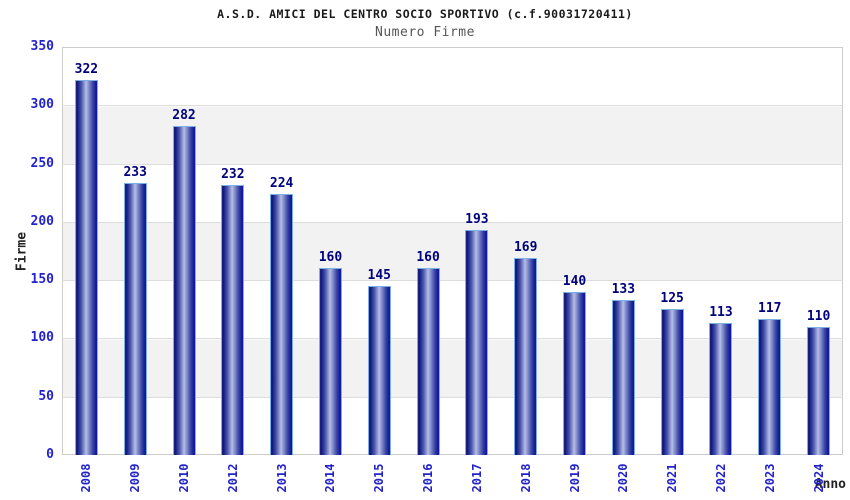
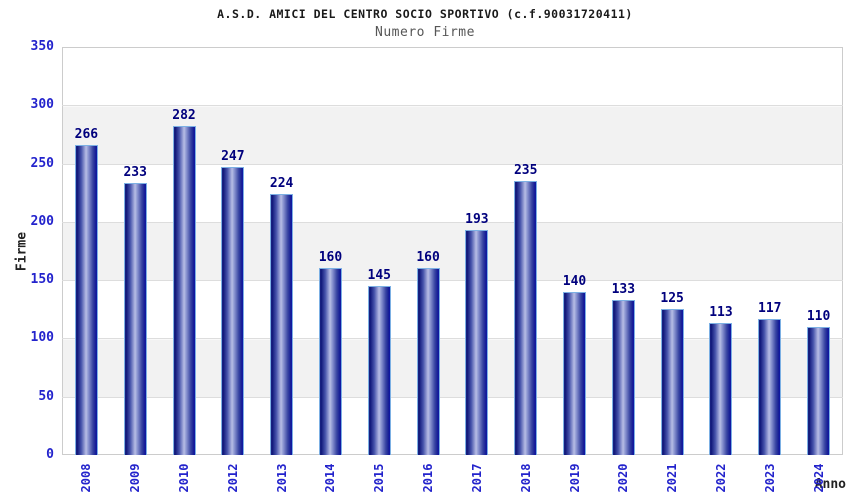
2008: 322 -> 266
2012: 232 -> 247
2018: 169 -> 235
